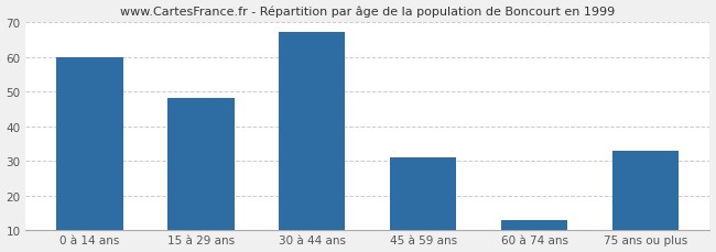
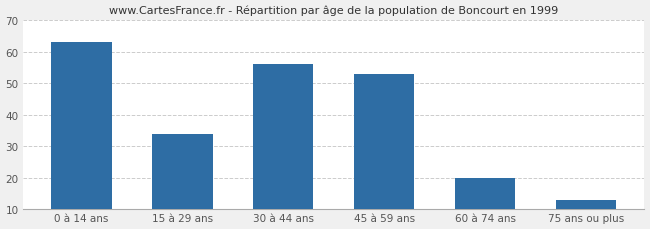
0 à 14 ans: 60 -> 63
15 à 29 ans: 48 -> 34
30 à 44 ans: 67 -> 56
45 à 59 ans: 31 -> 53
60 à 74 ans: 13 -> 20
75 ans ou plus: 33 -> 13
